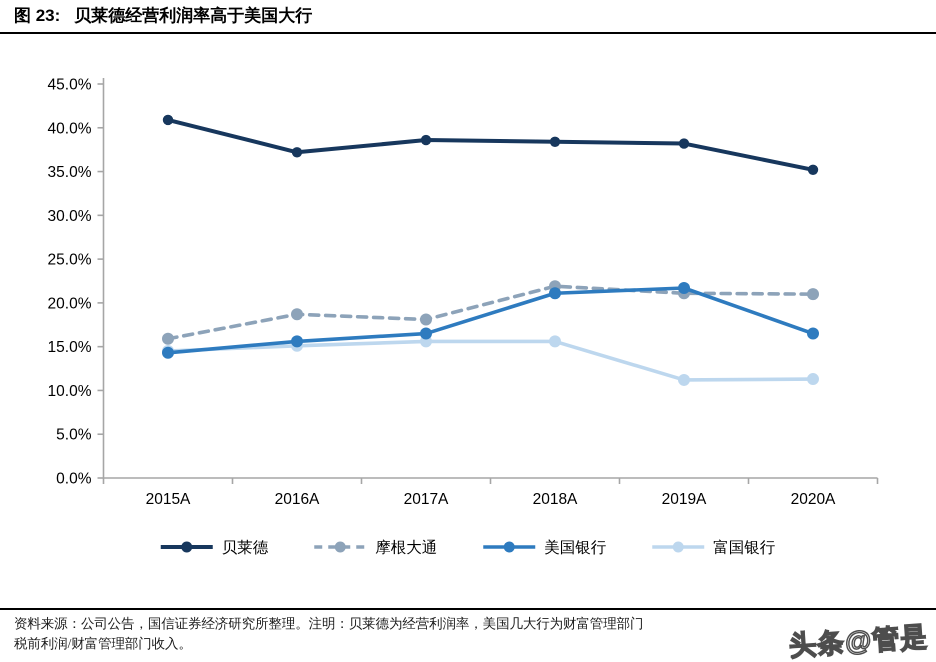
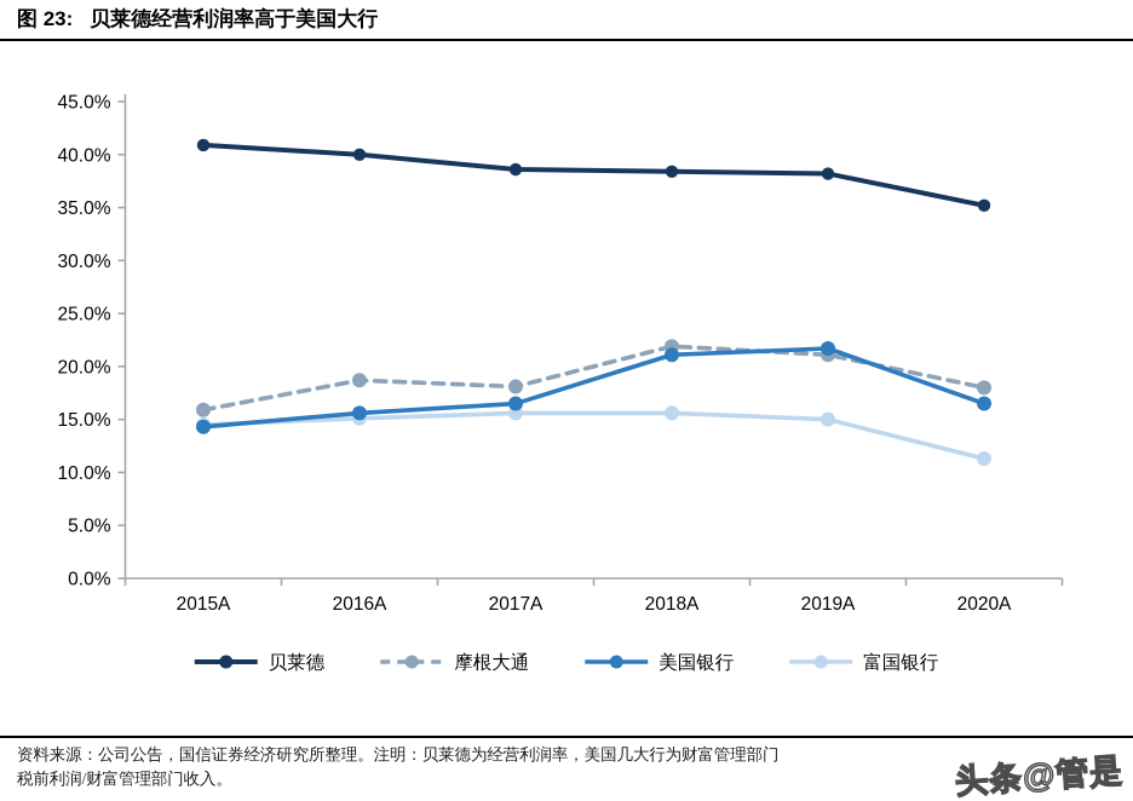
贝莱德/2016A: 37% -> 40%
富国银行/2019A: 11% -> 15%
摩根大通/2020A: 21% -> 18%
